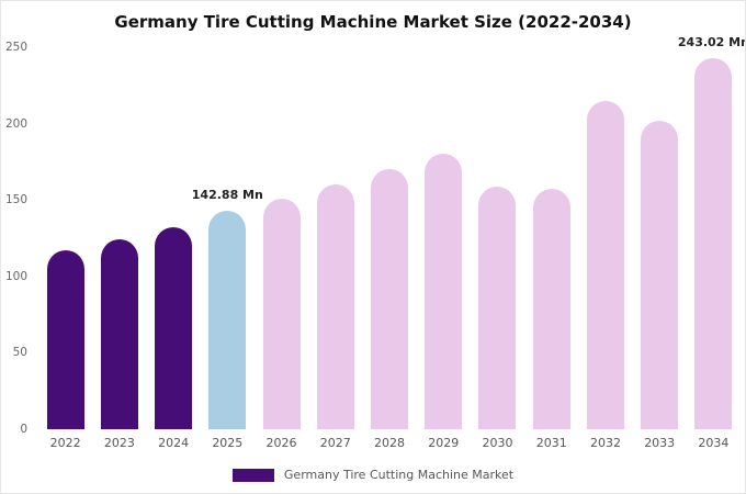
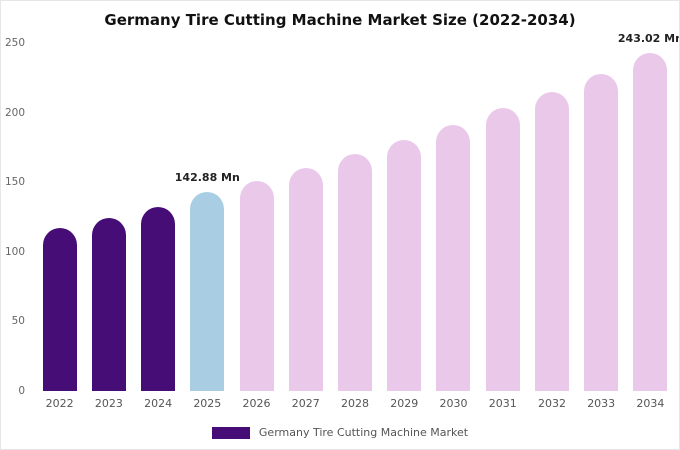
2030: 159 -> 191
2031: 157 -> 203
2033: 202 -> 228
